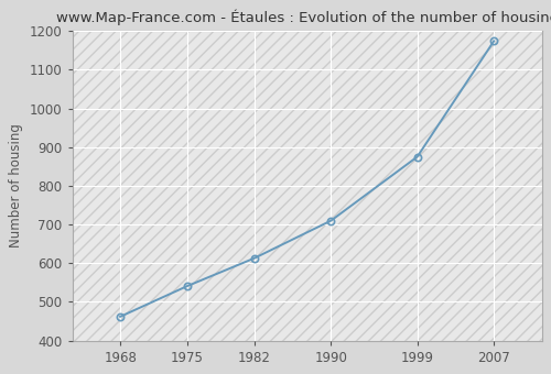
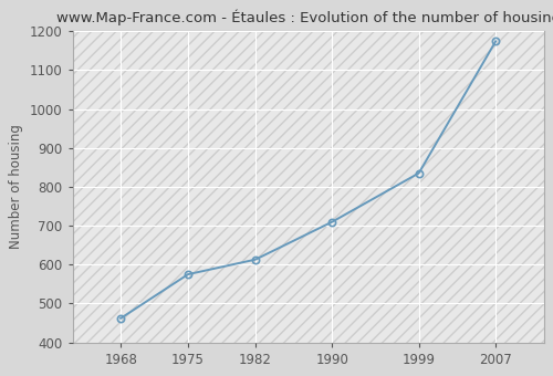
1975: 541 -> 575
1999: 875 -> 835
